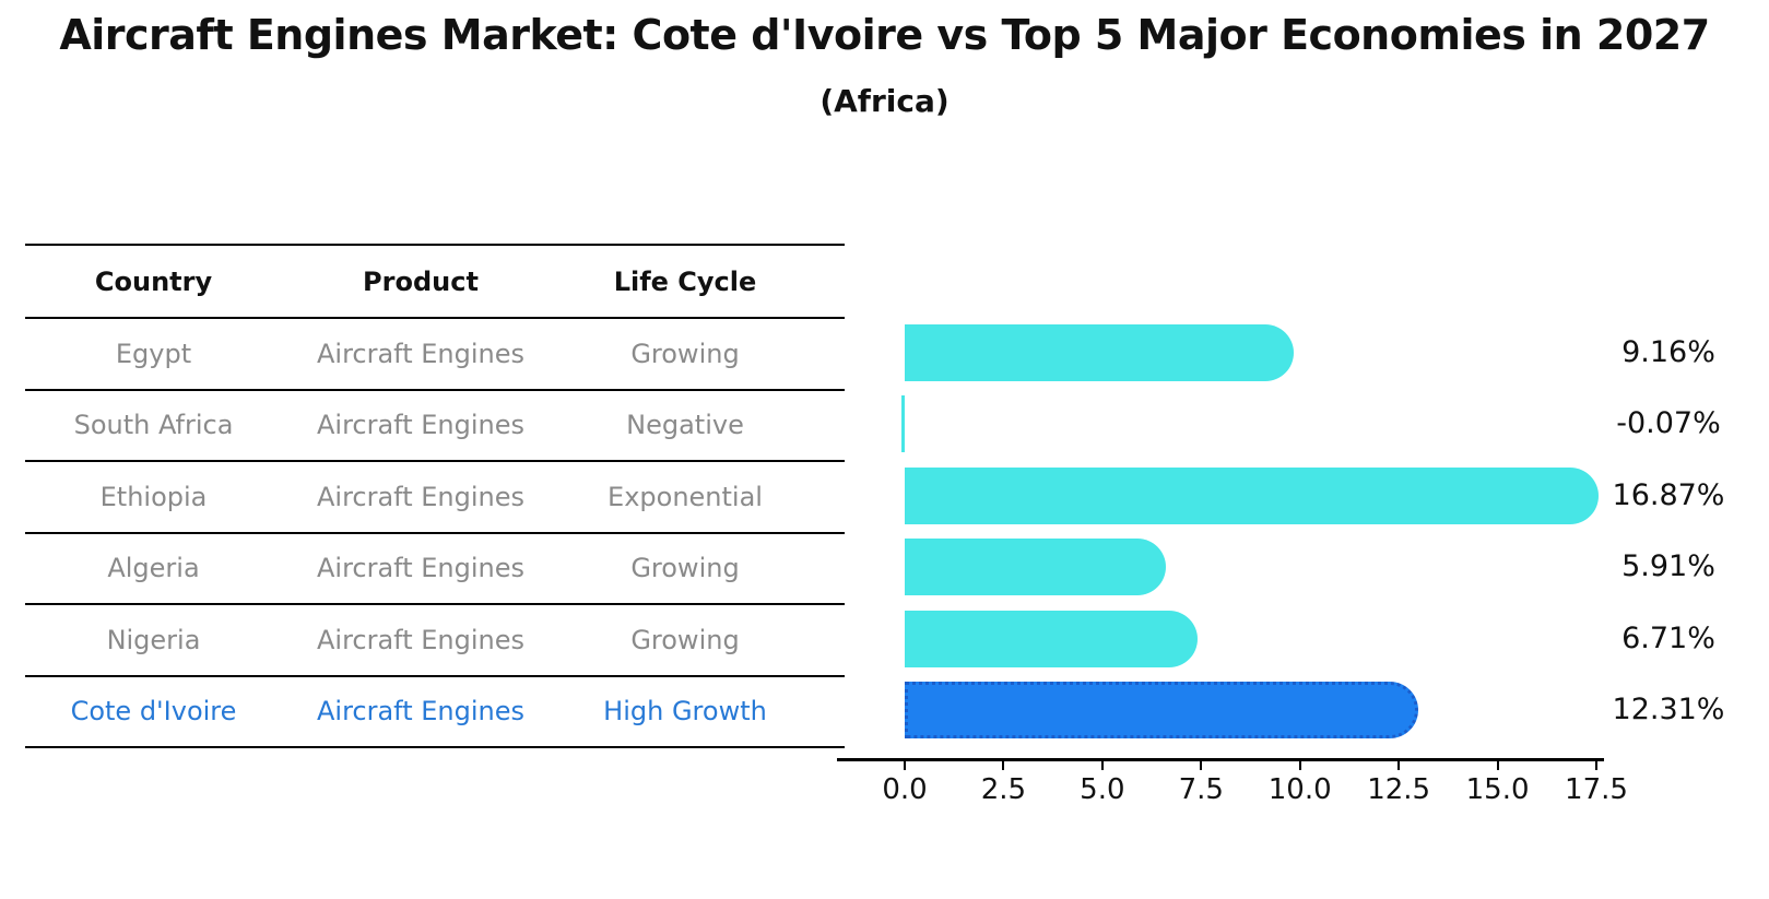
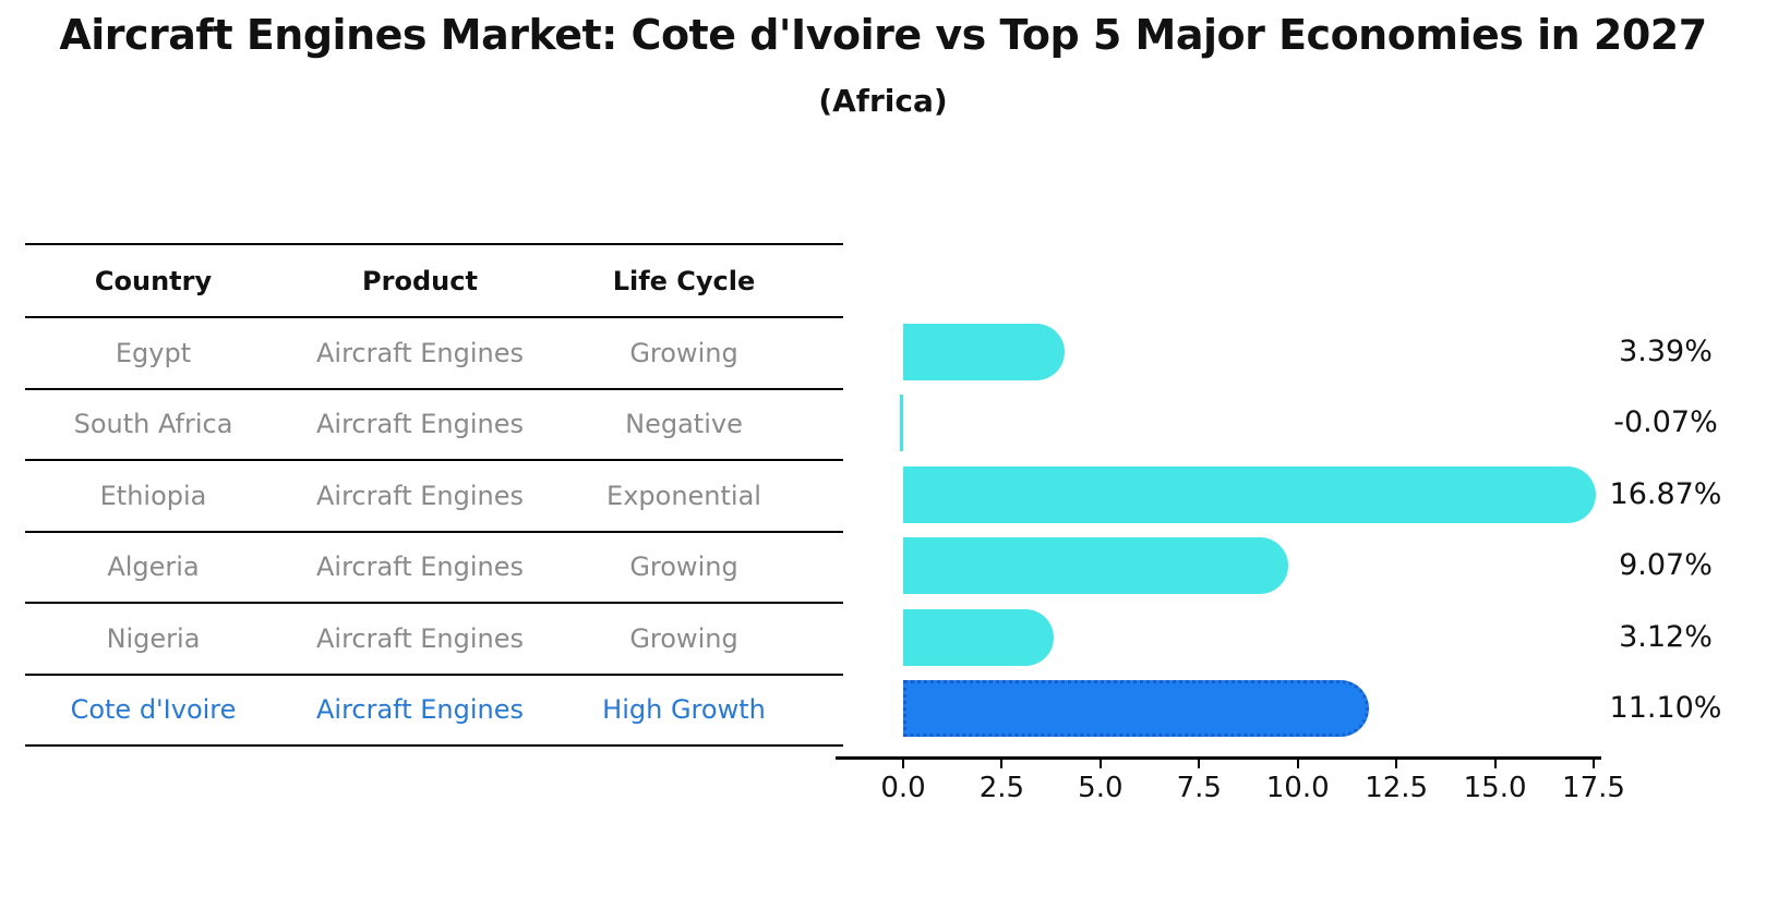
Egypt: 9.16% -> 3.39%
Algeria: 5.91% -> 9.07%
Nigeria: 6.71% -> 3.12%
Cote d'Ivoire: 12.31% -> 11.10%
